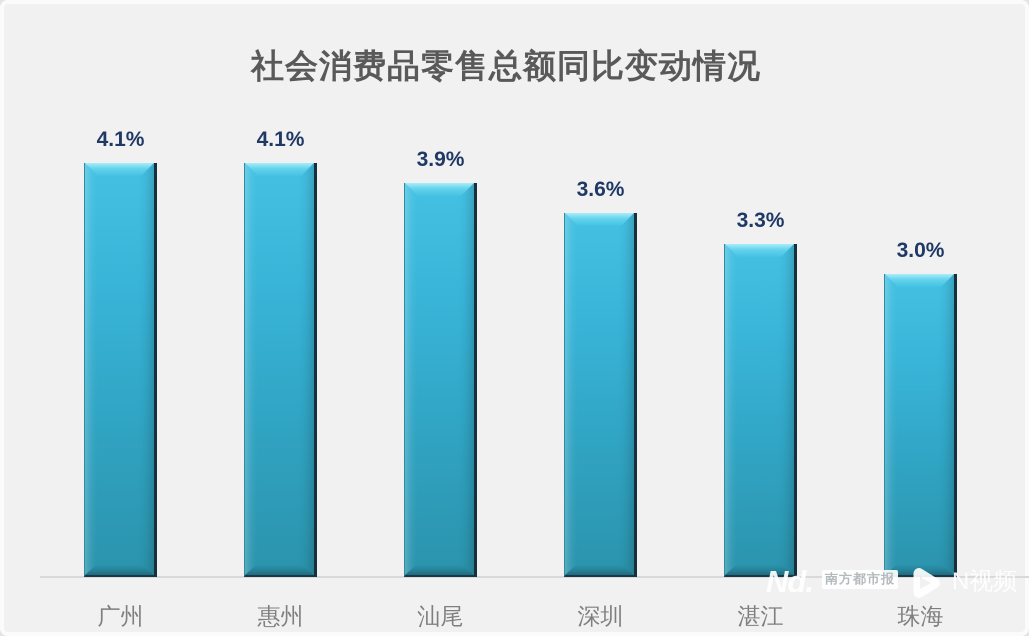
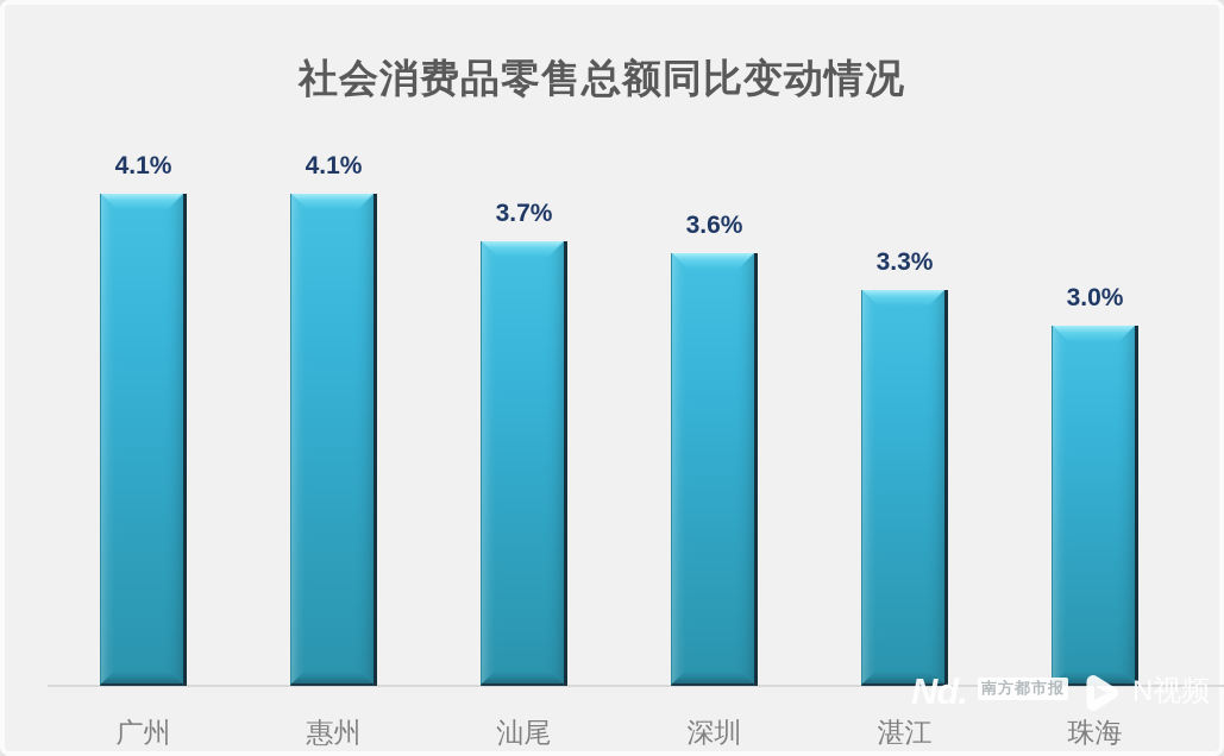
汕尾: 3.9% -> 3.7%
